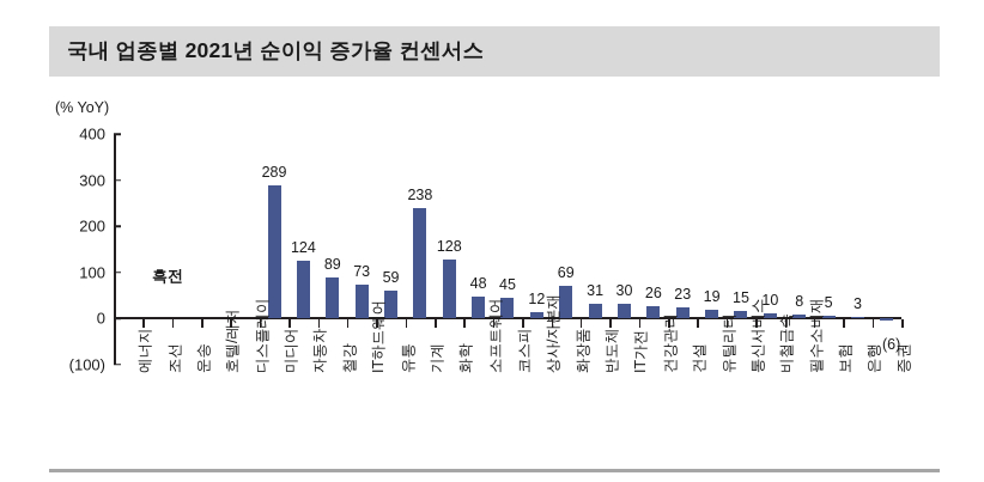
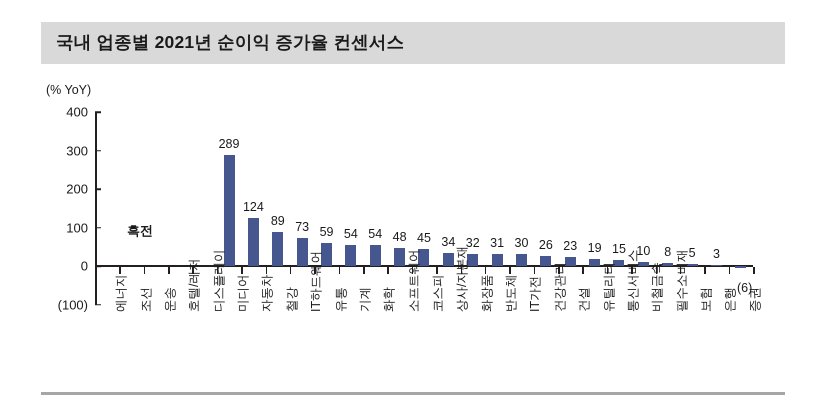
기계: 238 -> 54
화학: 128 -> 54
상사/자본재: 12 -> 34
화장품: 69 -> 32
